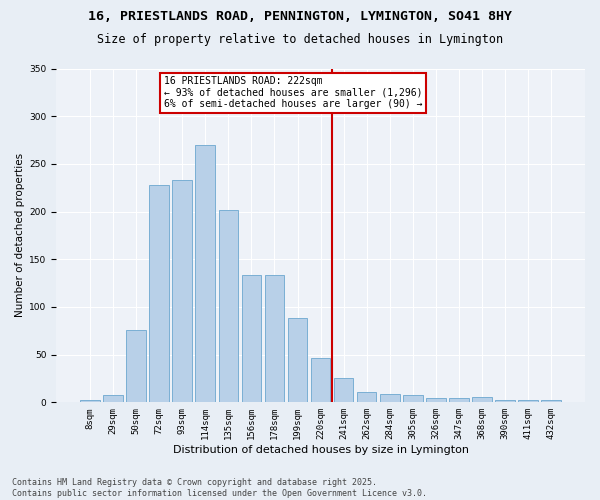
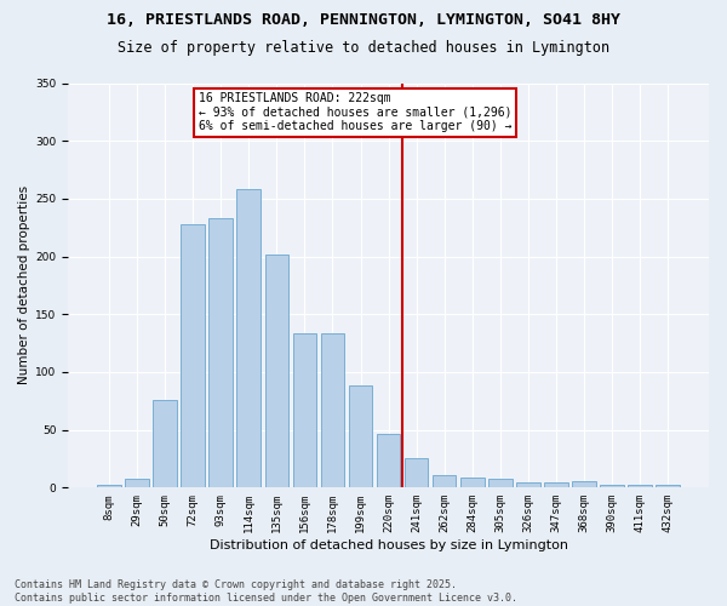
114sqm: 270 -> 258
